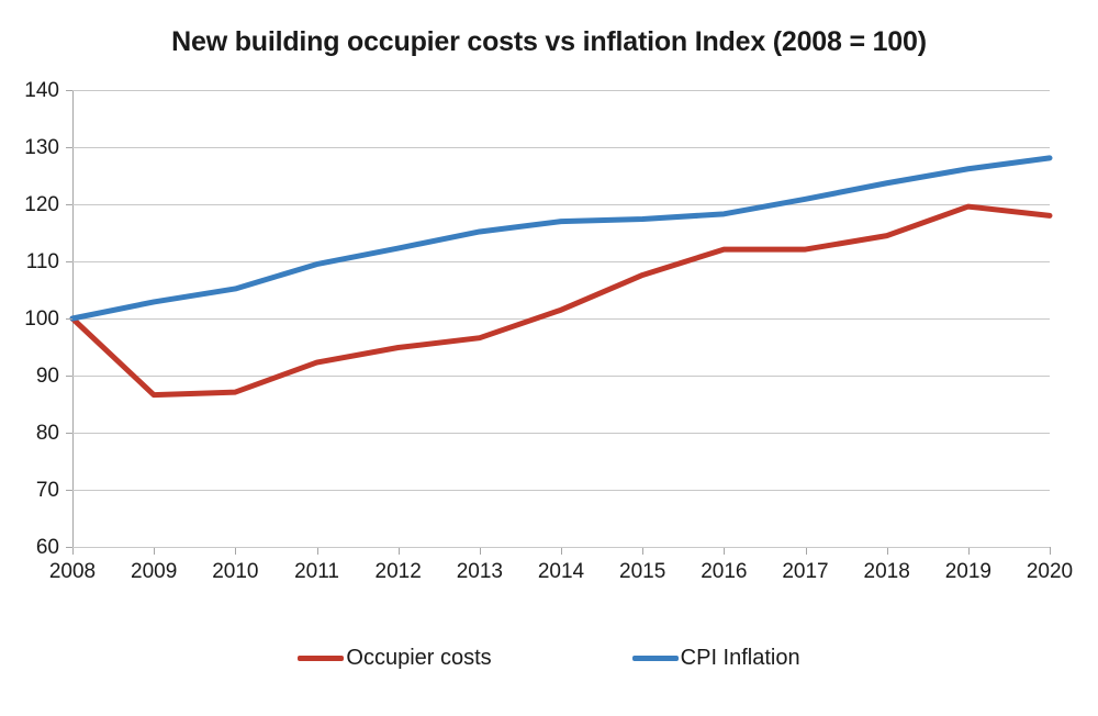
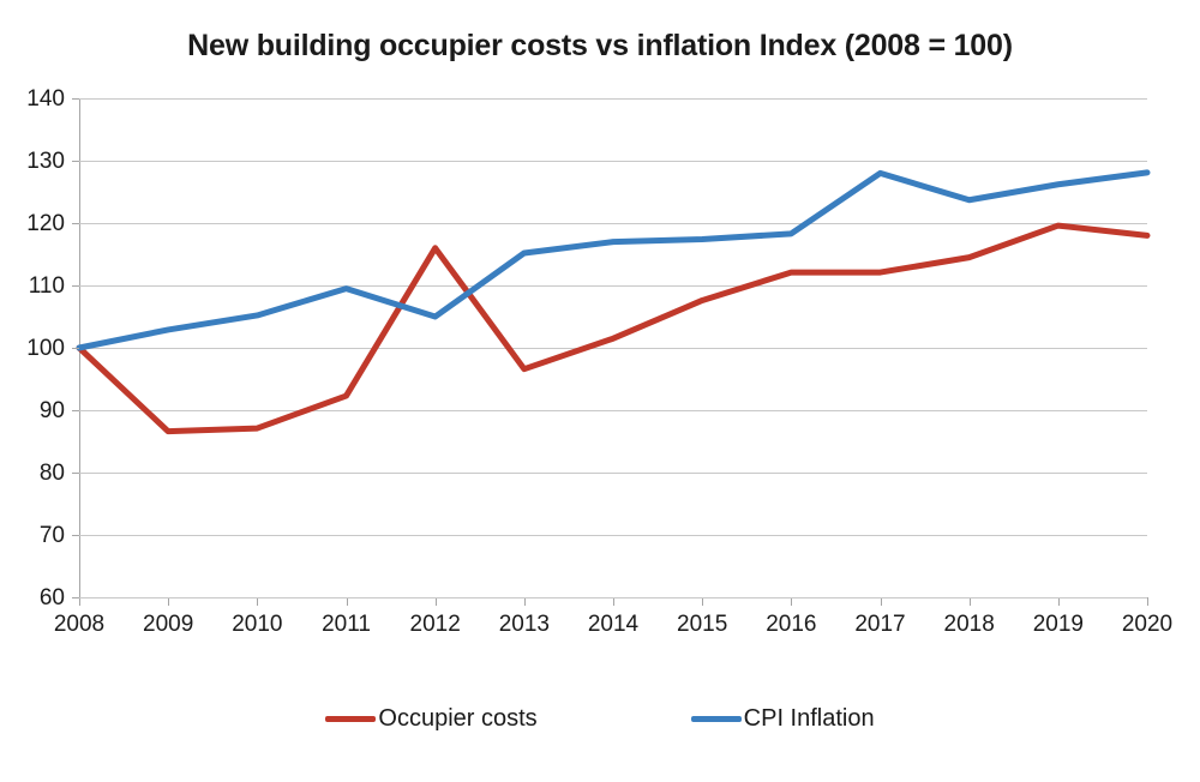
Occupier costs/2012: 95 -> 116
CPI Inflation/2012: 112 -> 105
CPI Inflation/2017: 121 -> 128
